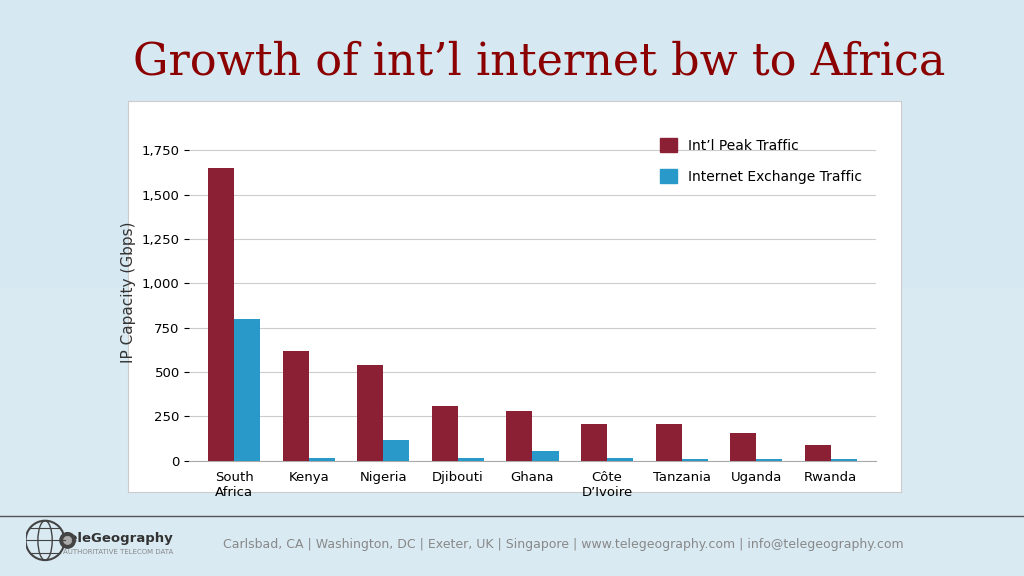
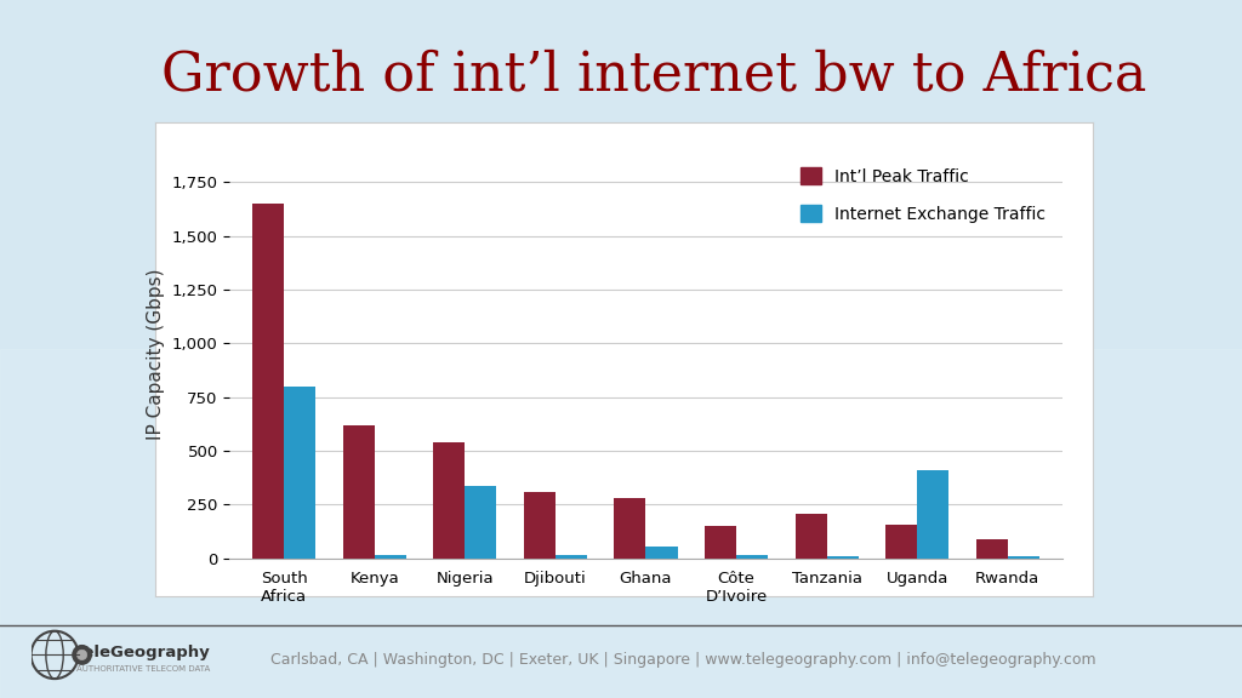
Internet Exchange Traffic/Nigeria: 120 -> 340
Int’l Peak Traffic/Côte D’Ivoire: 210 -> 150
Internet Exchange Traffic/Uganda: 10 -> 410
